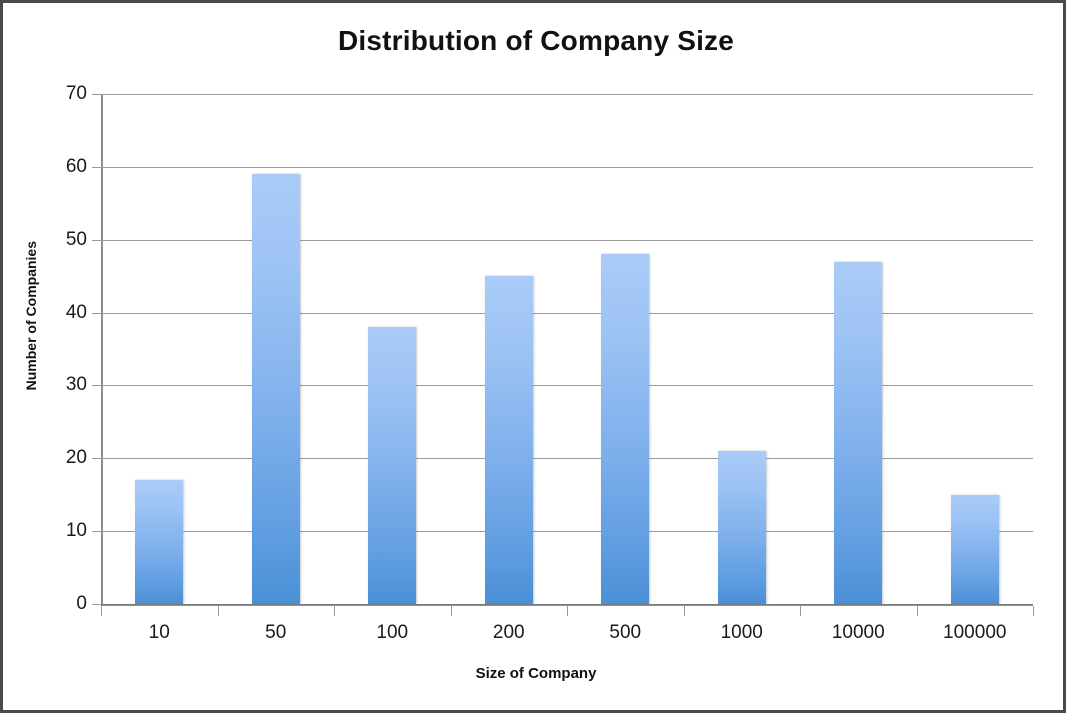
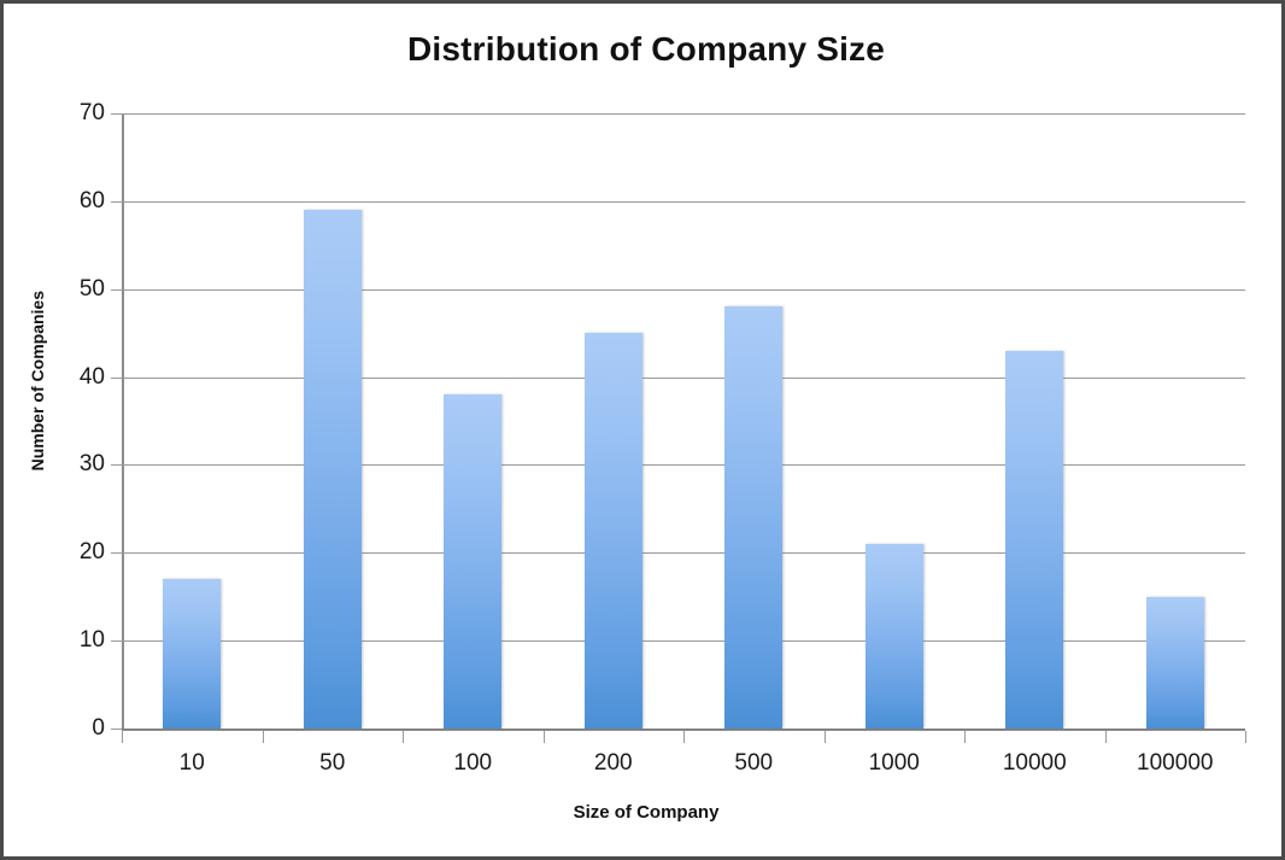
10000: 47 -> 43
